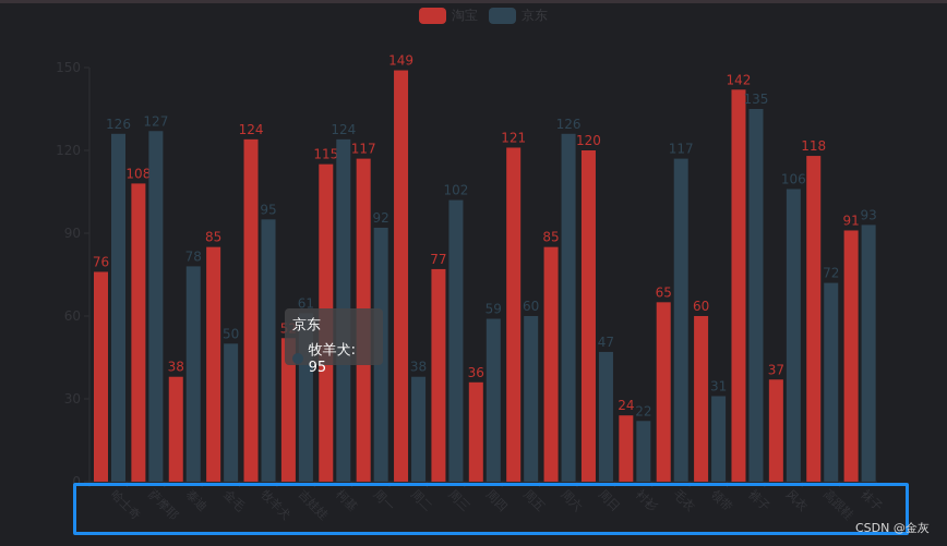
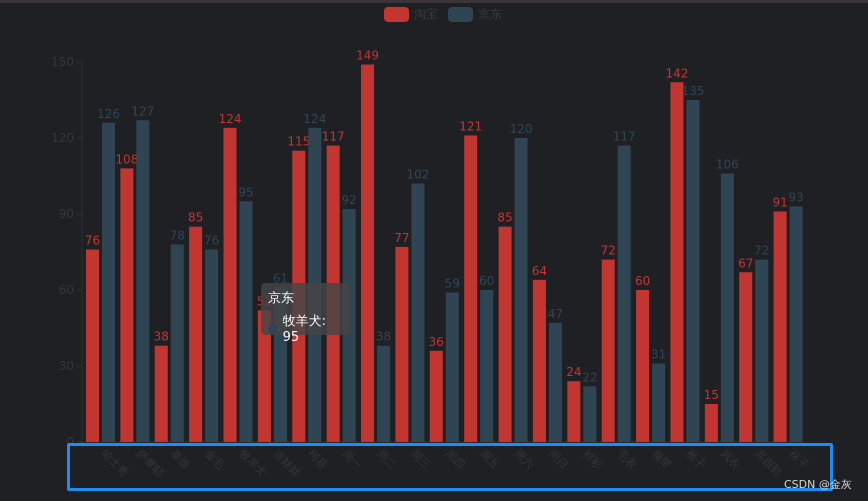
京东/金毛: 50 -> 76
京东/周六: 126 -> 120
淘宝/周日: 120 -> 64
淘宝/毛衣: 65 -> 72
淘宝/风衣: 37 -> 15
淘宝/高跟鞋: 118 -> 67
